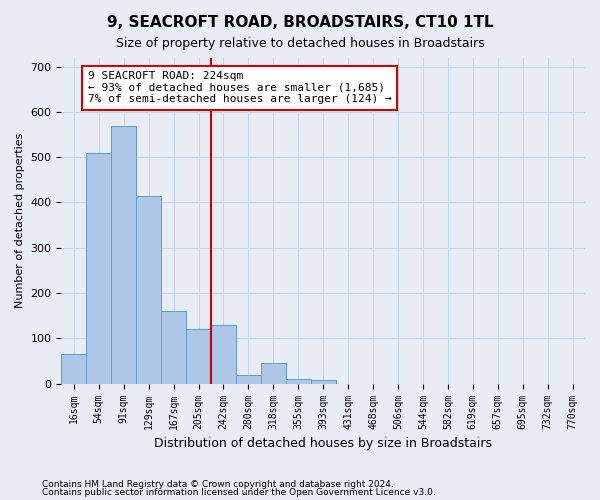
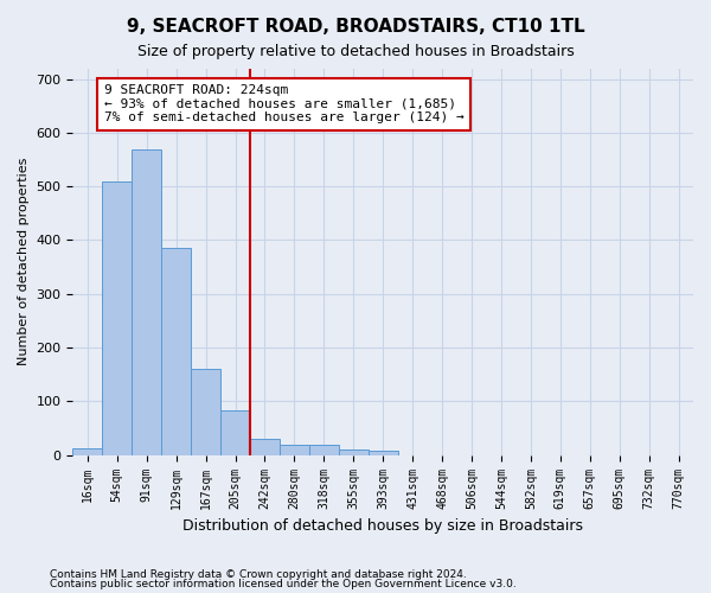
16sqm: 65 -> 13
129sqm: 415 -> 385
205sqm: 120 -> 83
242sqm: 130 -> 30
318sqm: 45 -> 20
